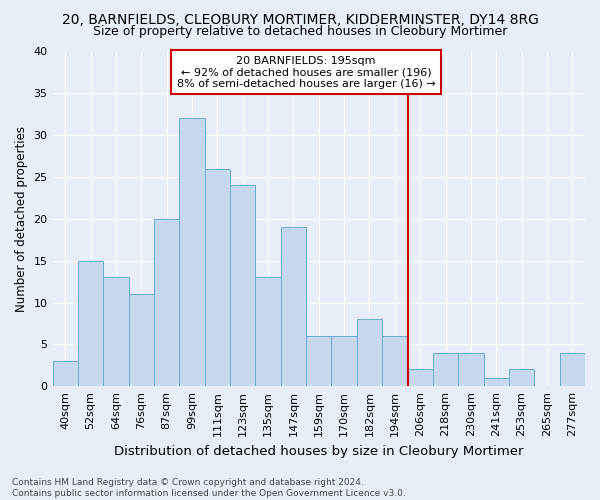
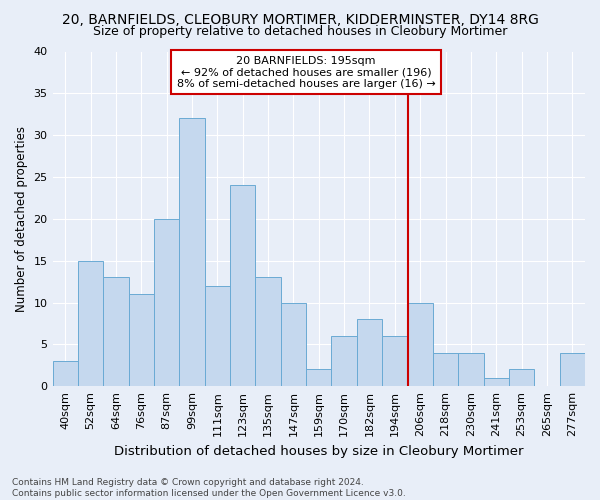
111sqm: 26 -> 12
147sqm: 19 -> 10
159sqm: 6 -> 2
206sqm: 2 -> 10
